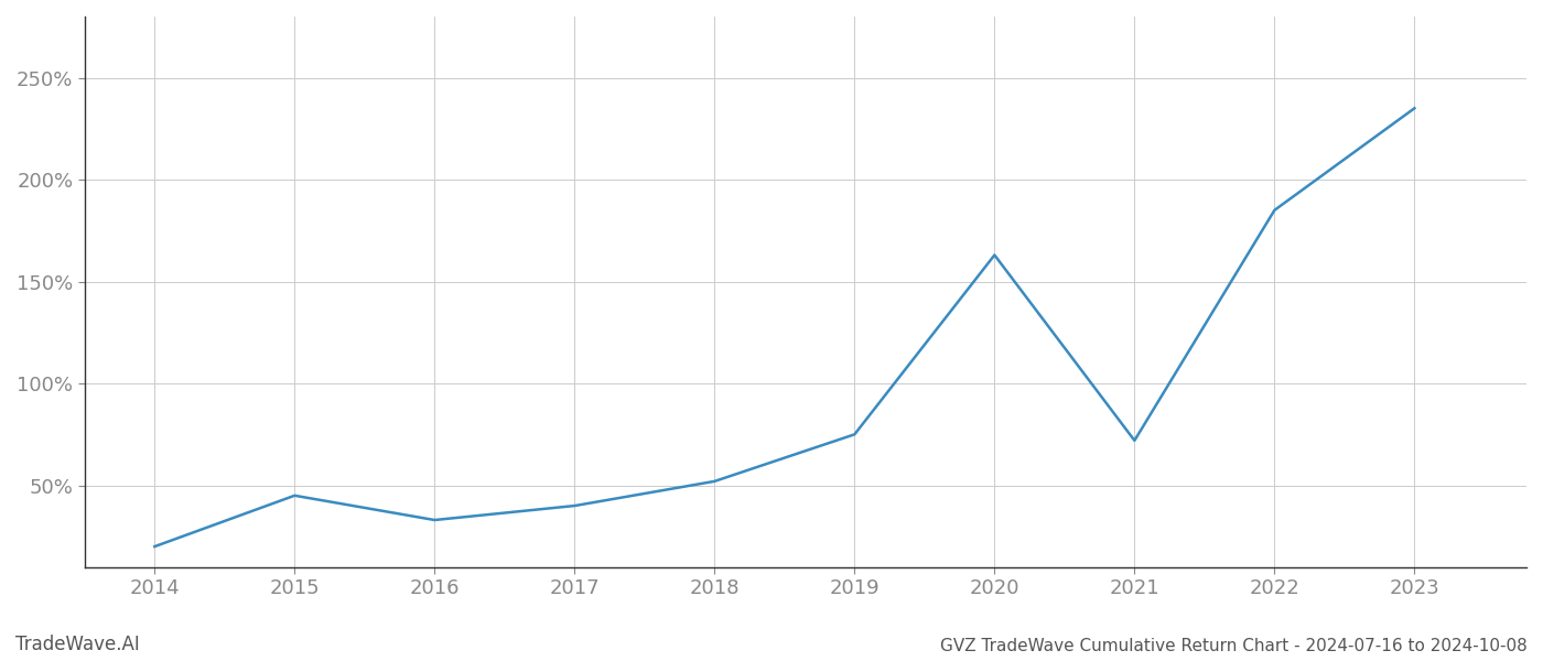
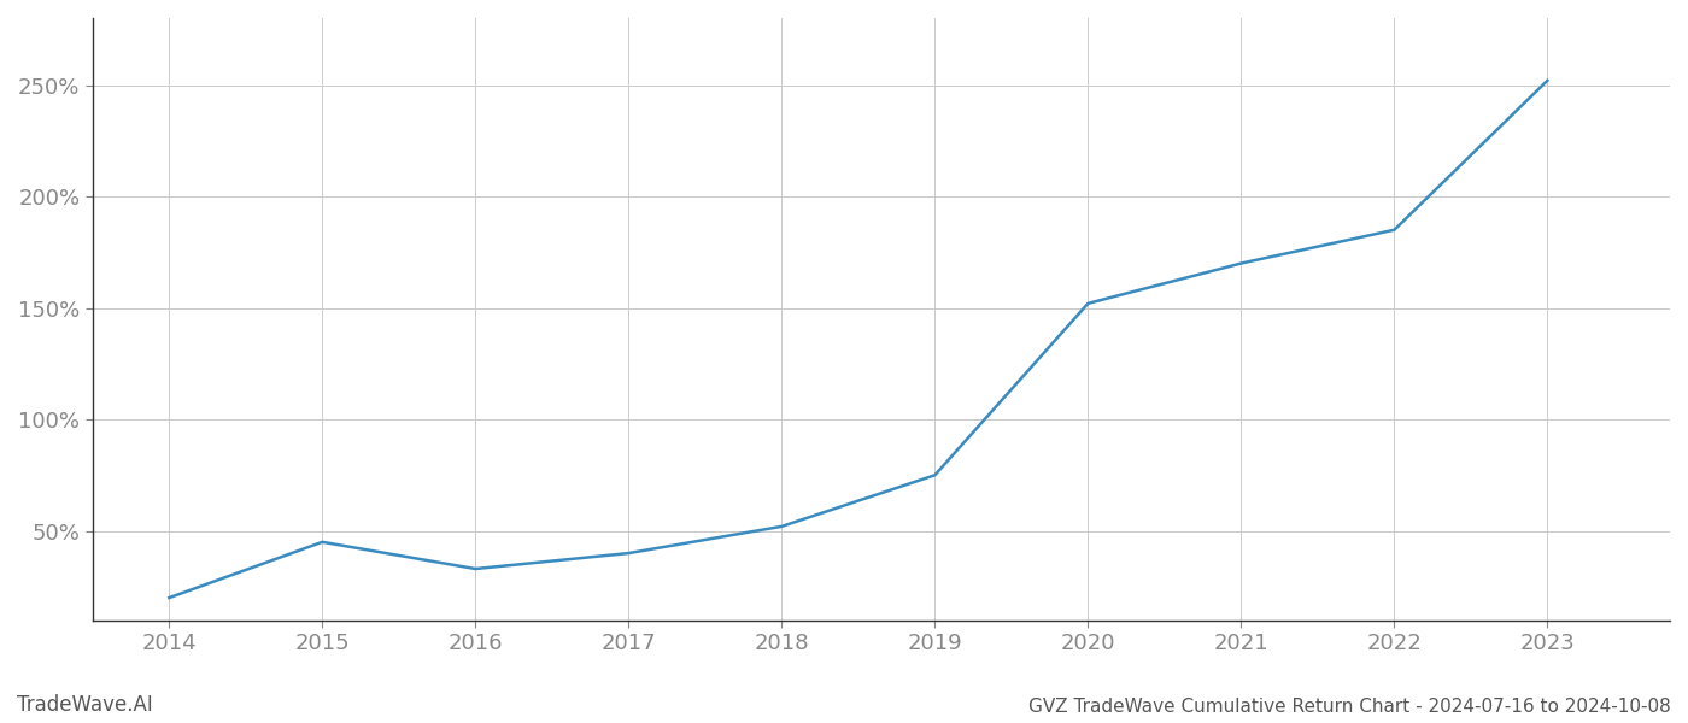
2020: 163% -> 152%
2021: 72% -> 170%
2023: 235% -> 252%
